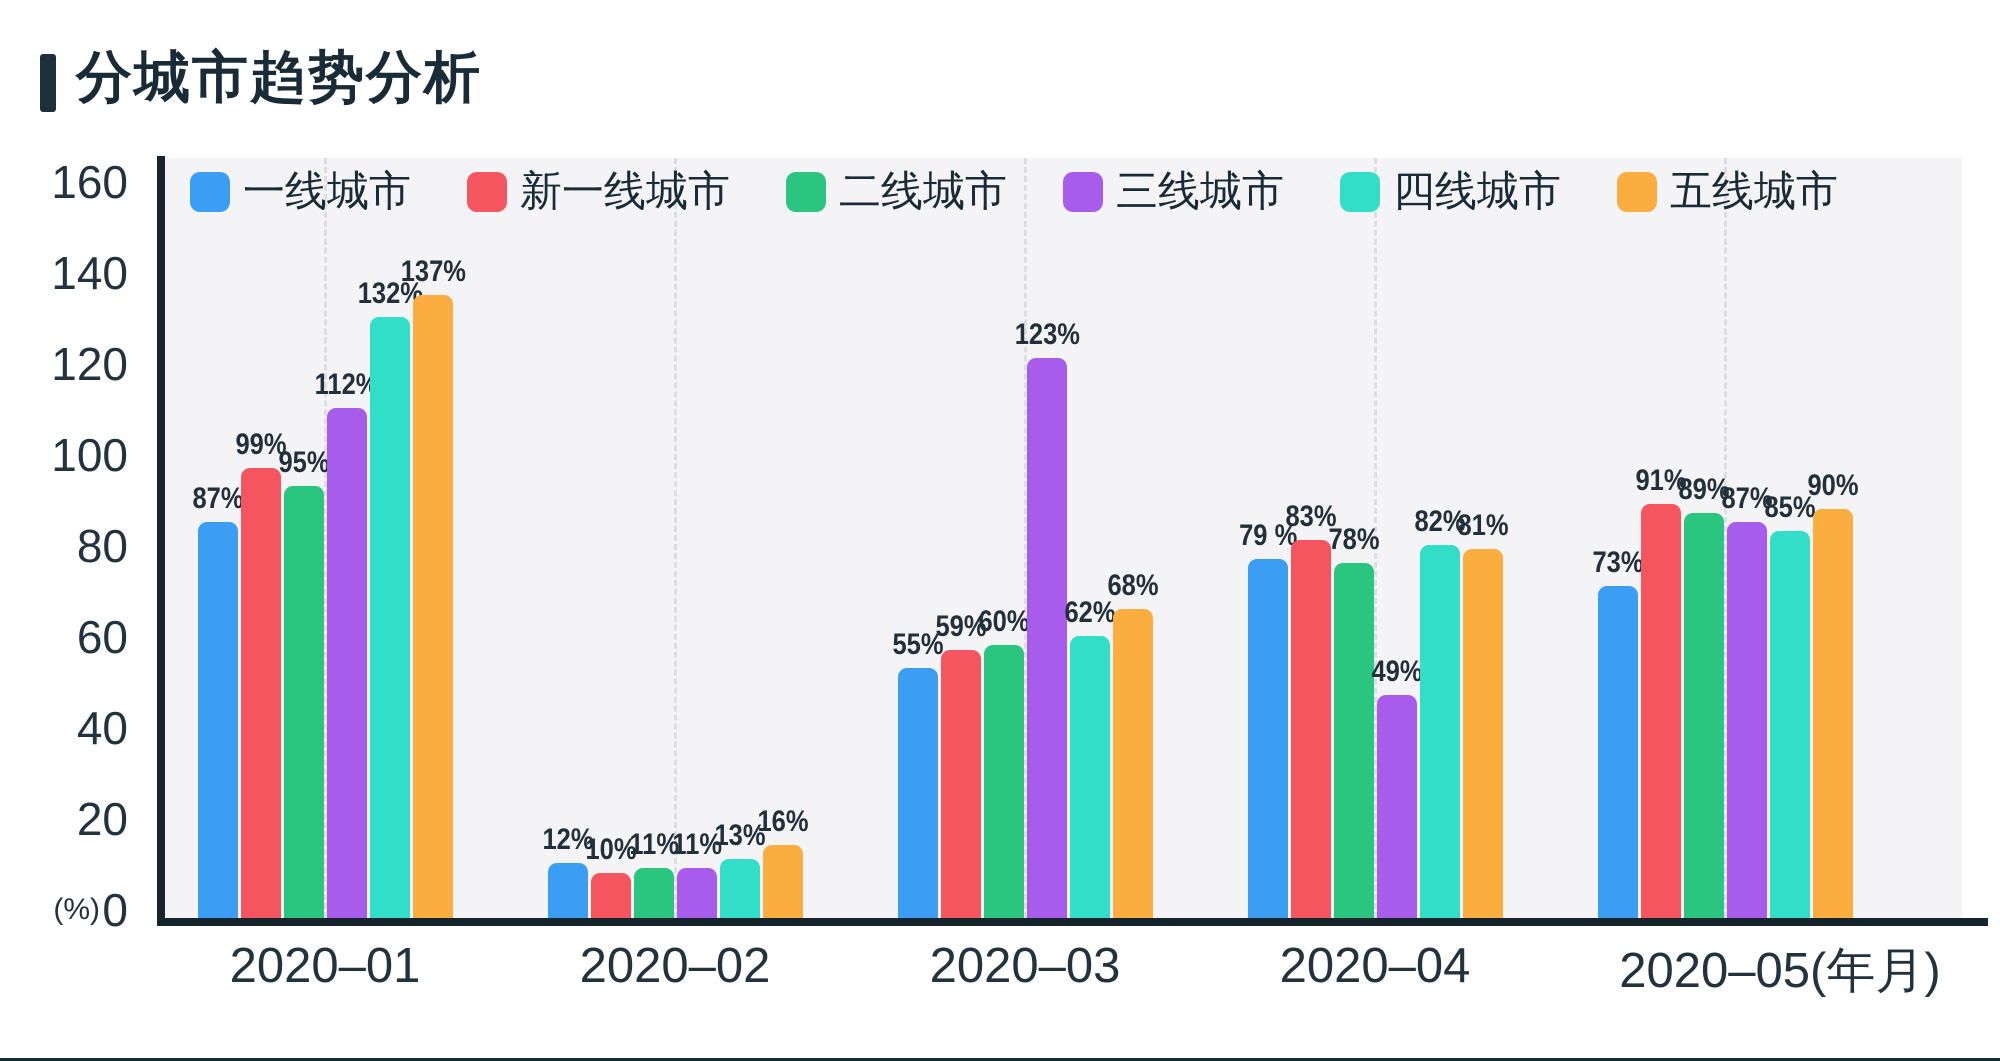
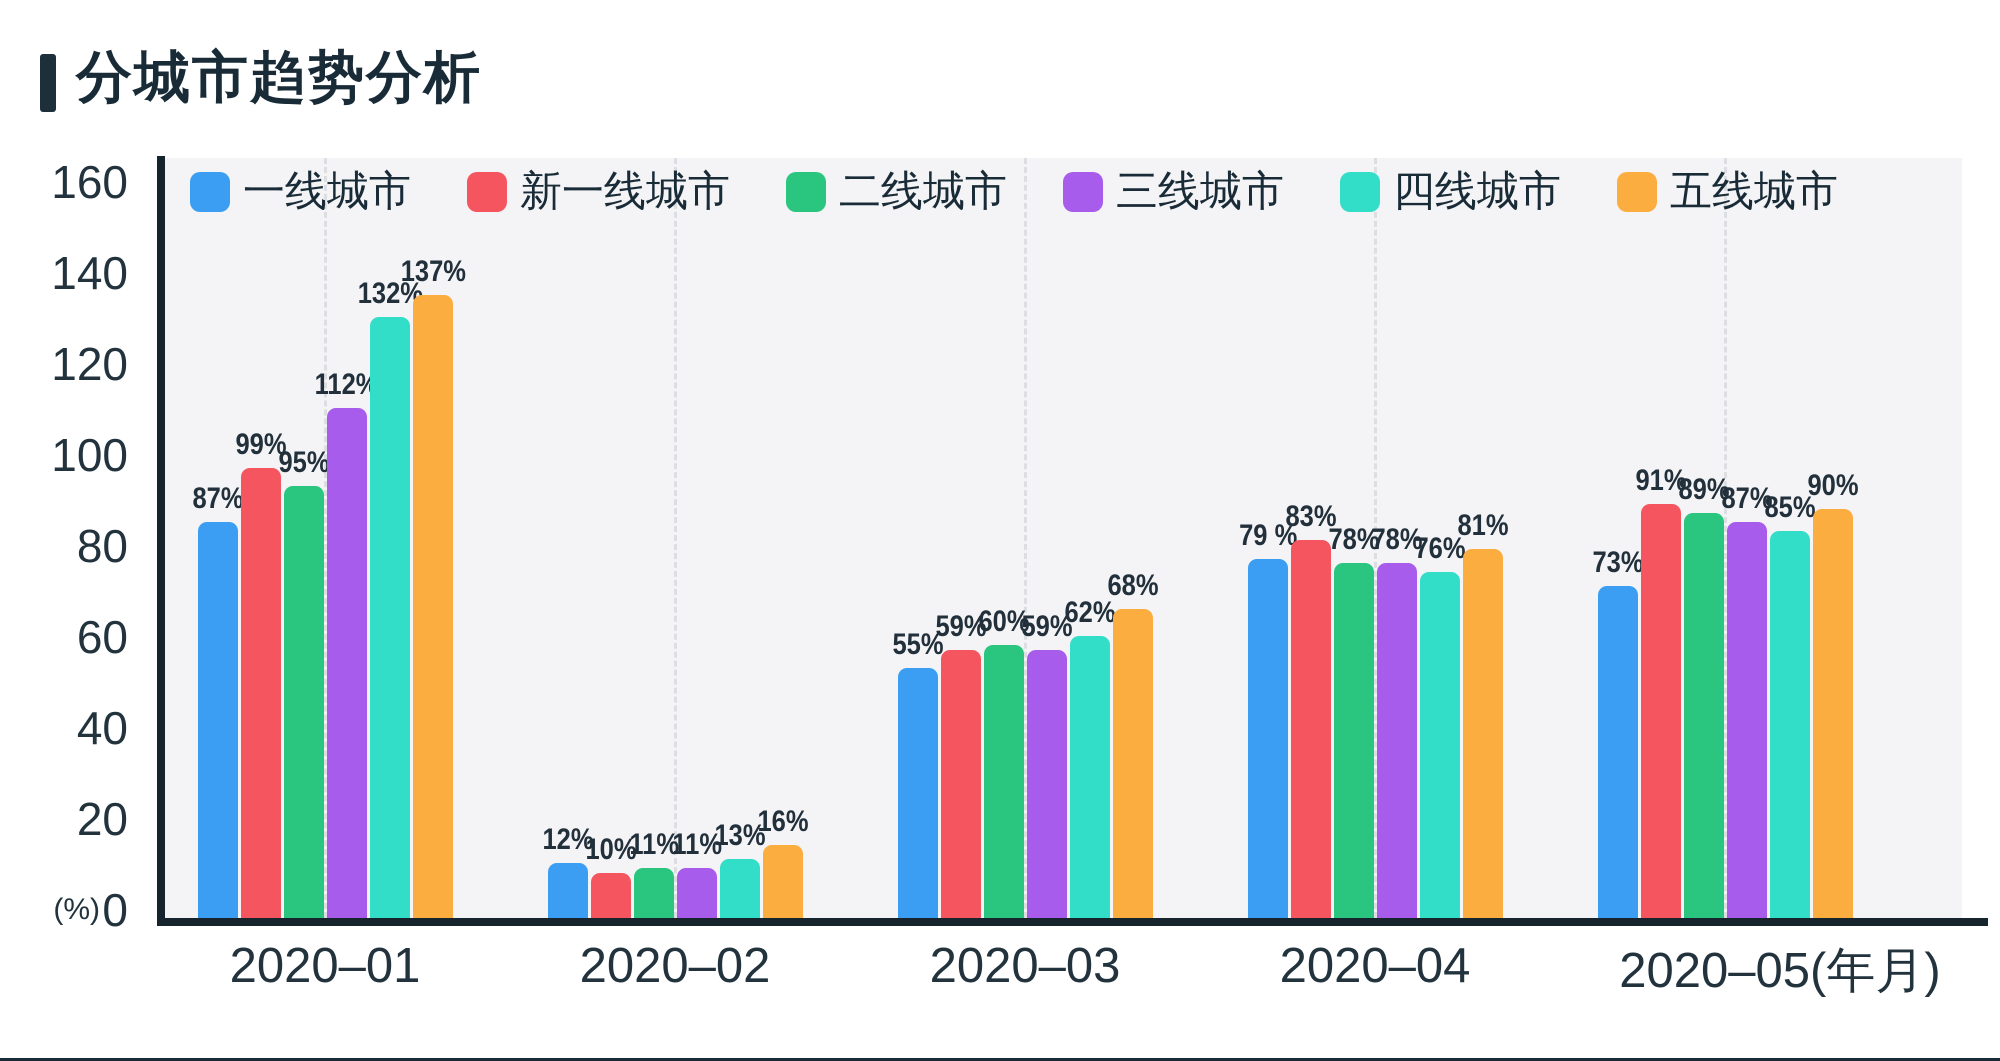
三线城市/2020–03: 123% -> 59%
三线城市/2020–04: 49% -> 78%
四线城市/2020–04: 82% -> 76%
